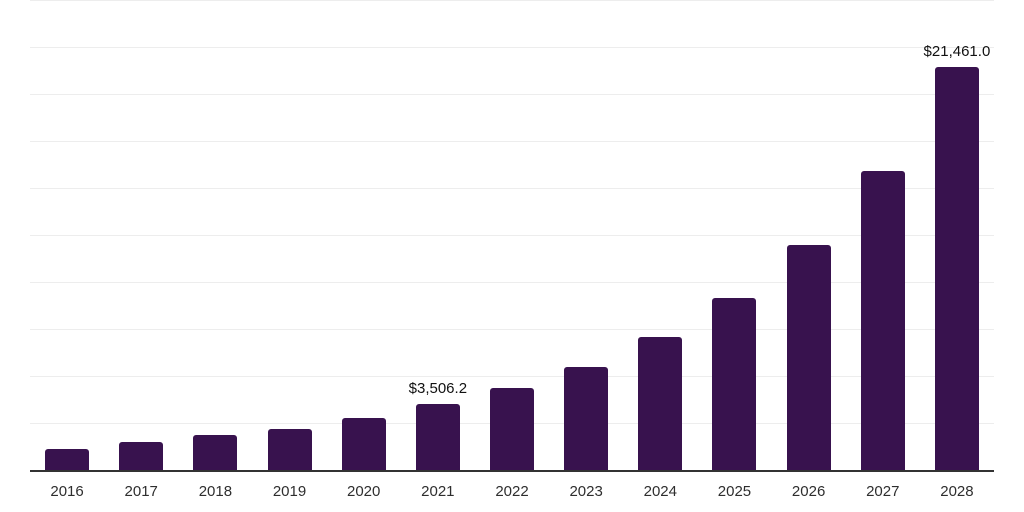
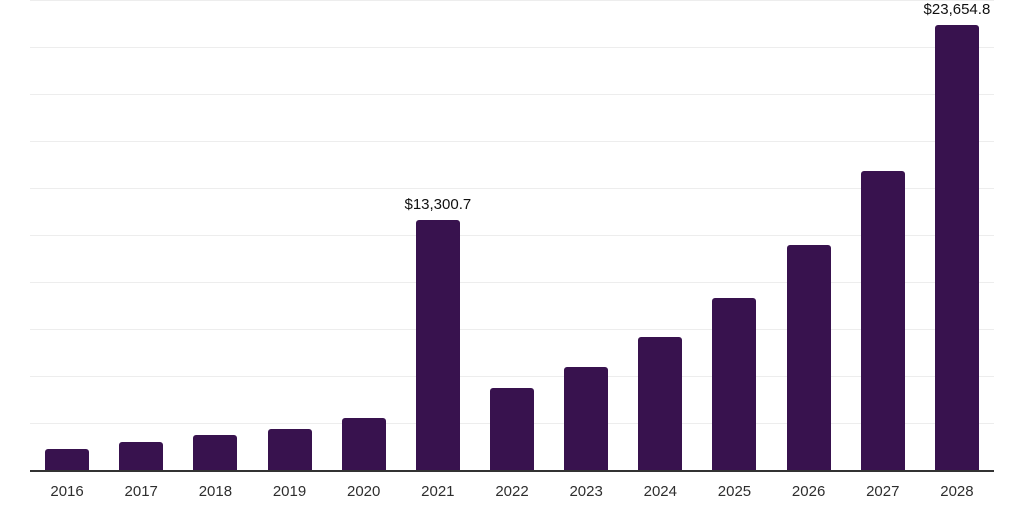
2021: $3,506.2 -> $13,300.7
2028: $21,461.0 -> $23,654.8
